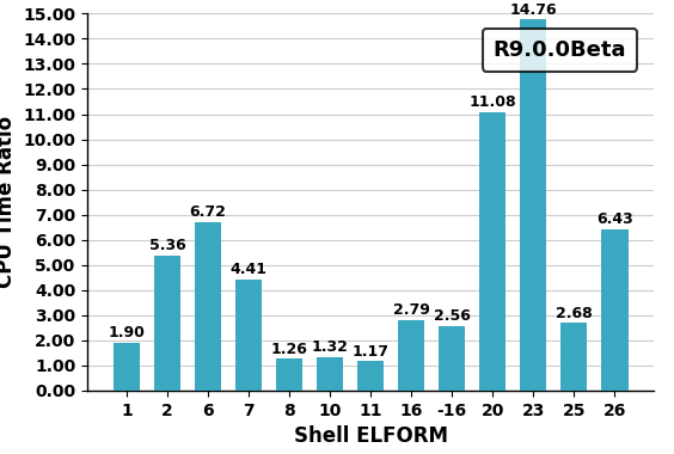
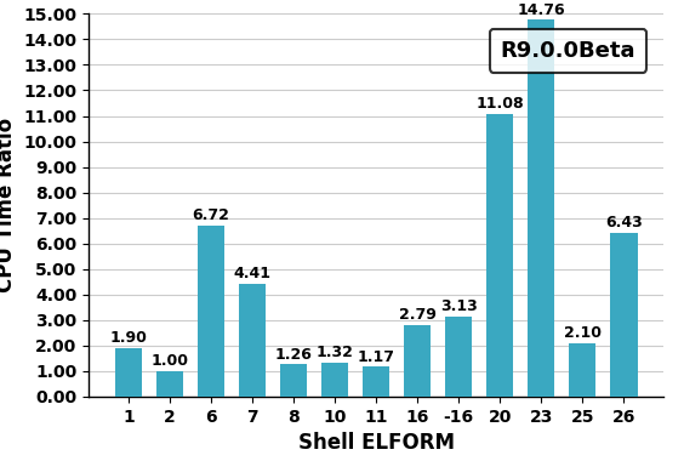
2: 5.36 -> 1.00
-16: 2.56 -> 3.13
25: 2.68 -> 2.10
